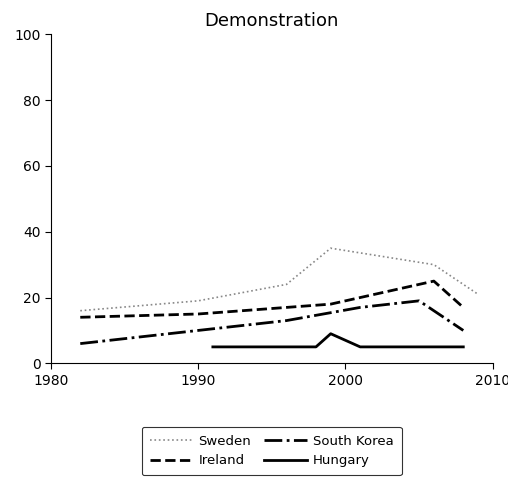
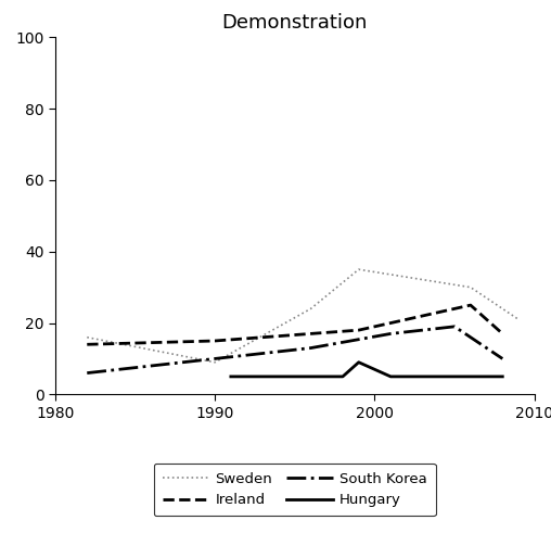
Sweden/1990: 19 -> 9
